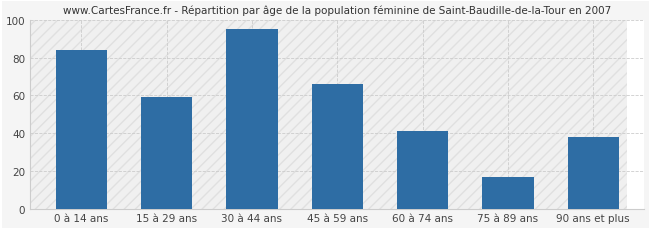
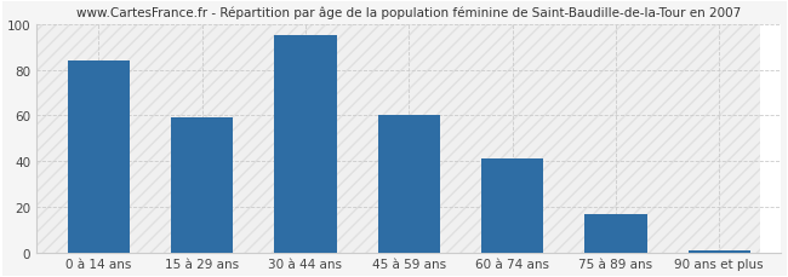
45 à 59 ans: 66 -> 60
90 ans et plus: 38 -> 1
